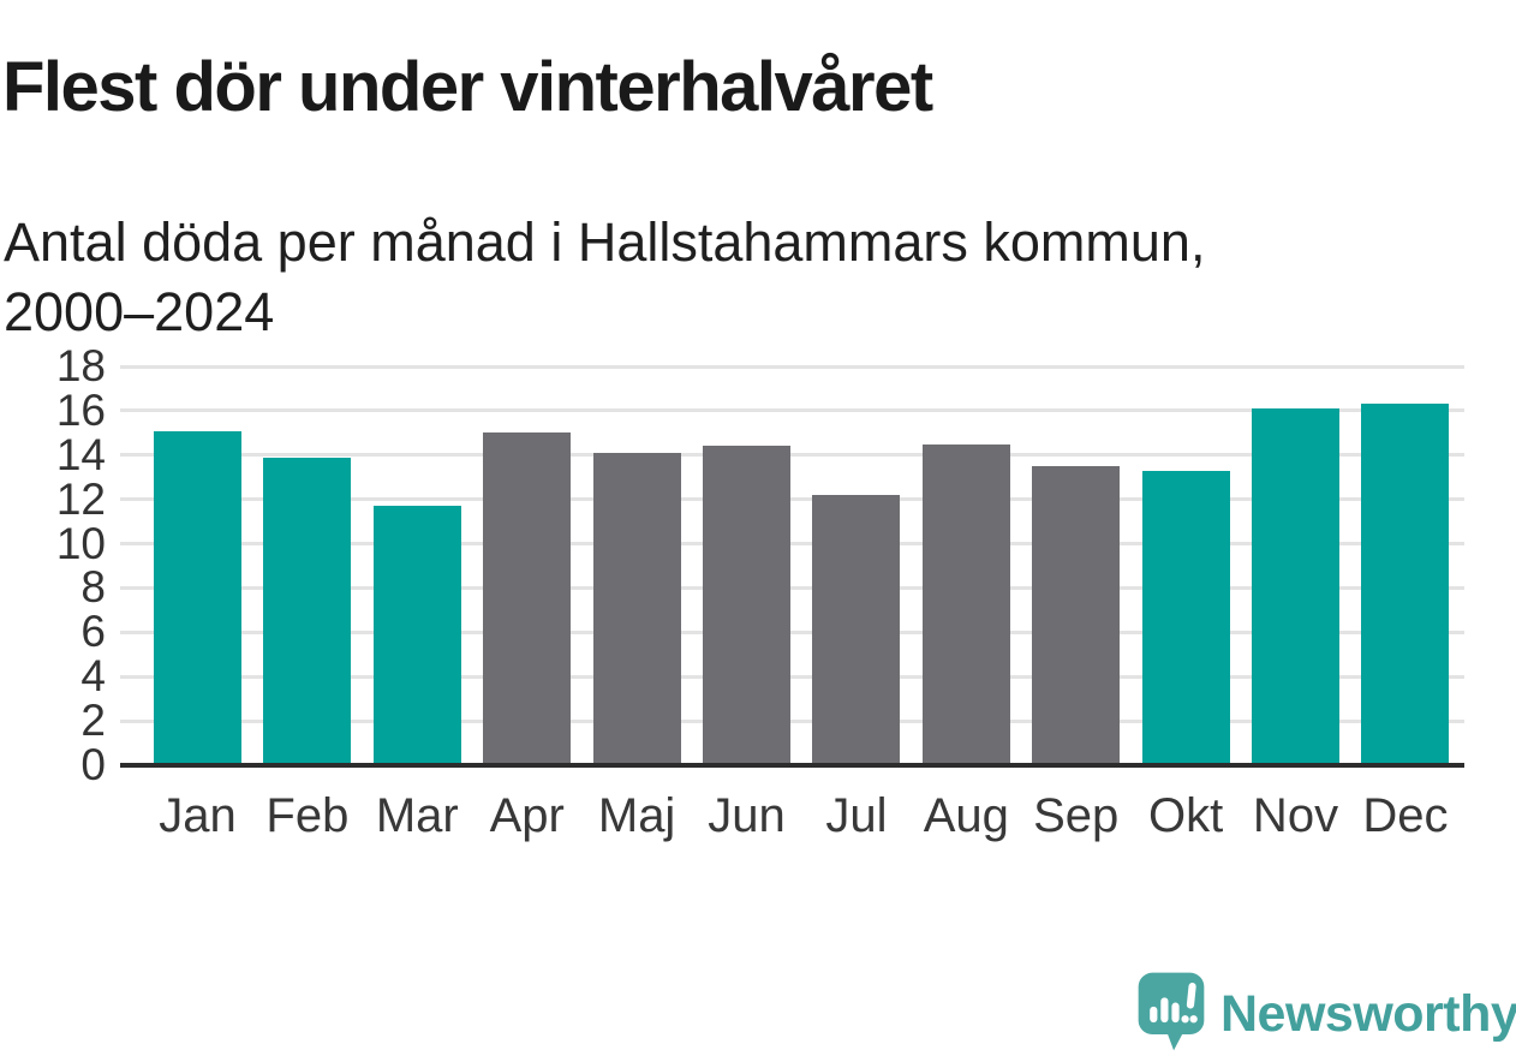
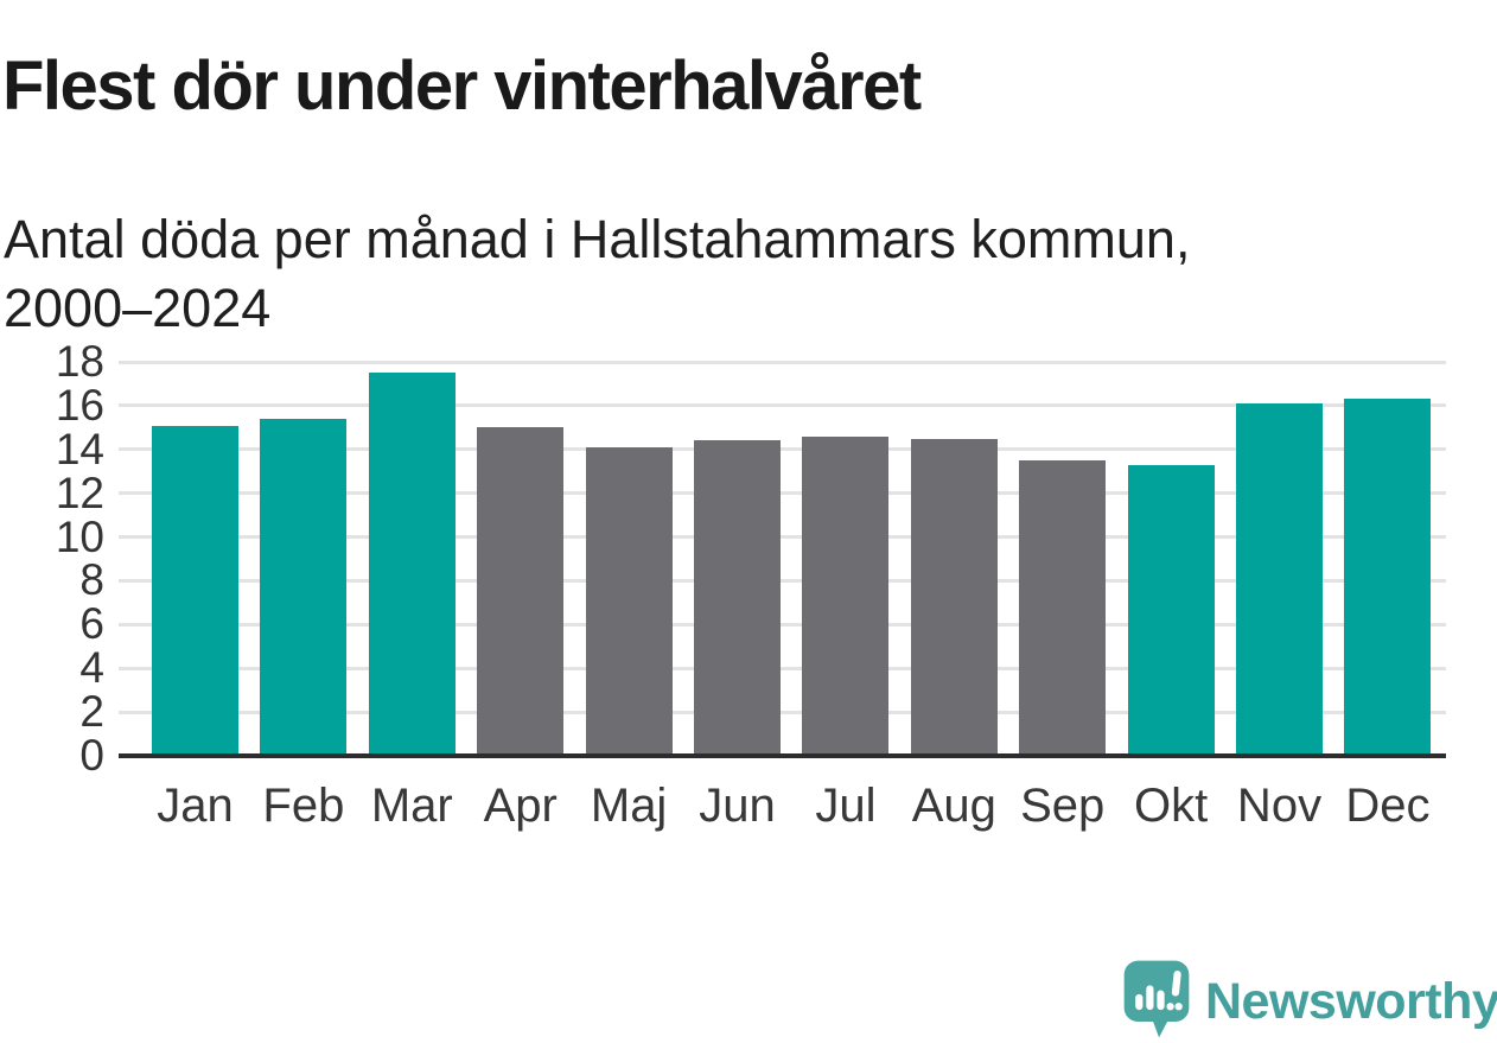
Feb: 13.9 -> 15.4
Mar: 11.7 -> 17.5
Jul: 12.2 -> 14.6
